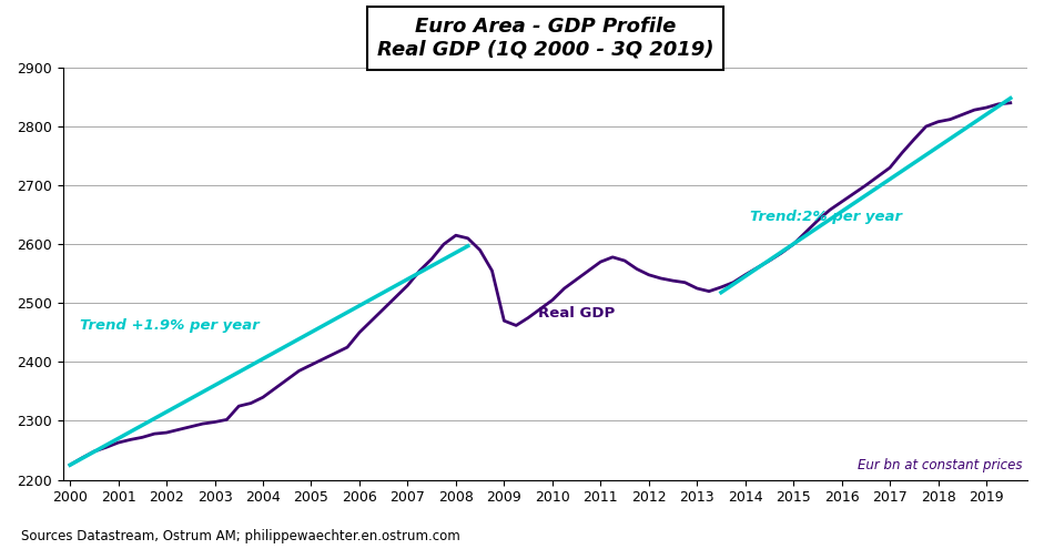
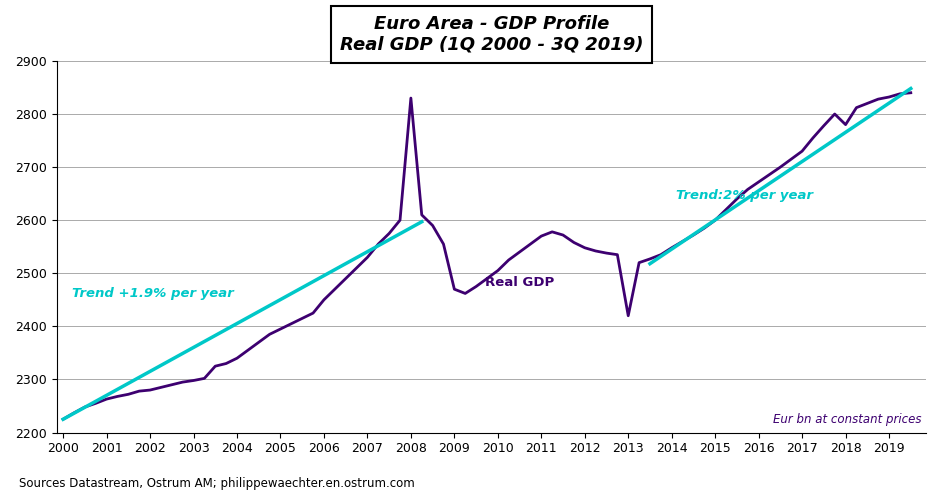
2008: 2615 -> 2830
2013: 2525 -> 2420
2018: 2808 -> 2780
